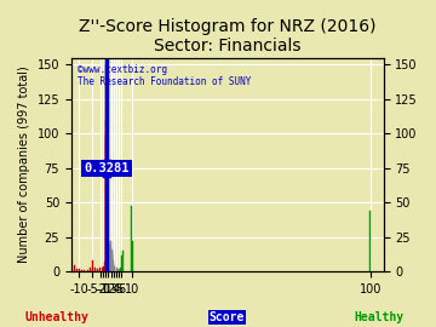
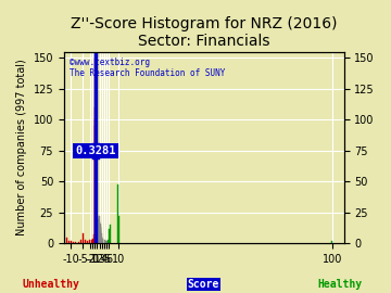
100: 44 -> 2
